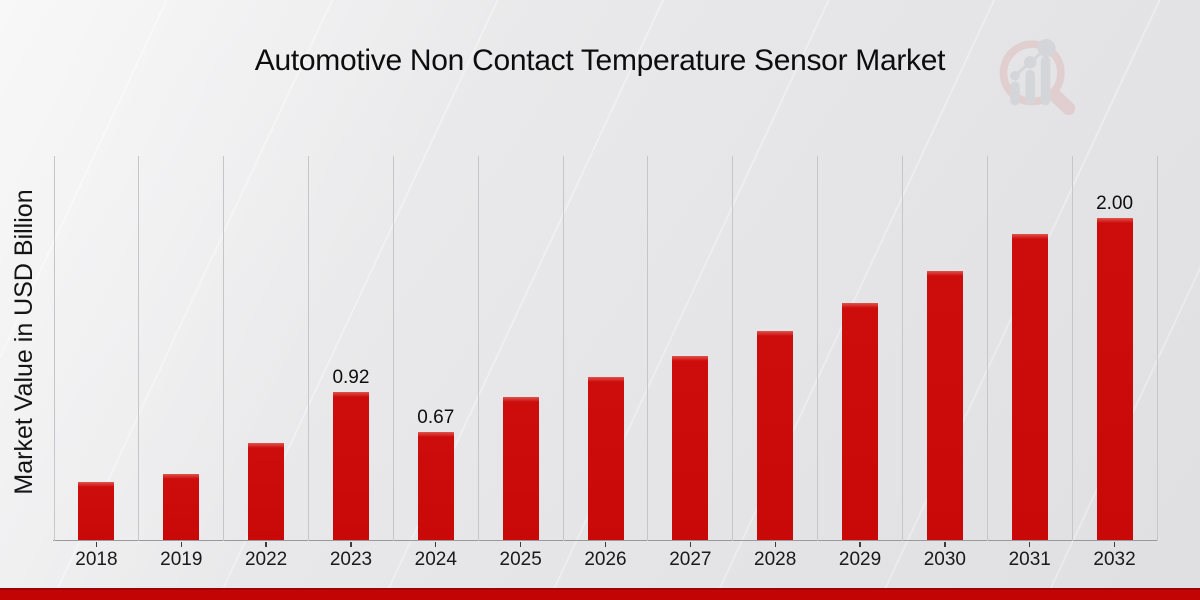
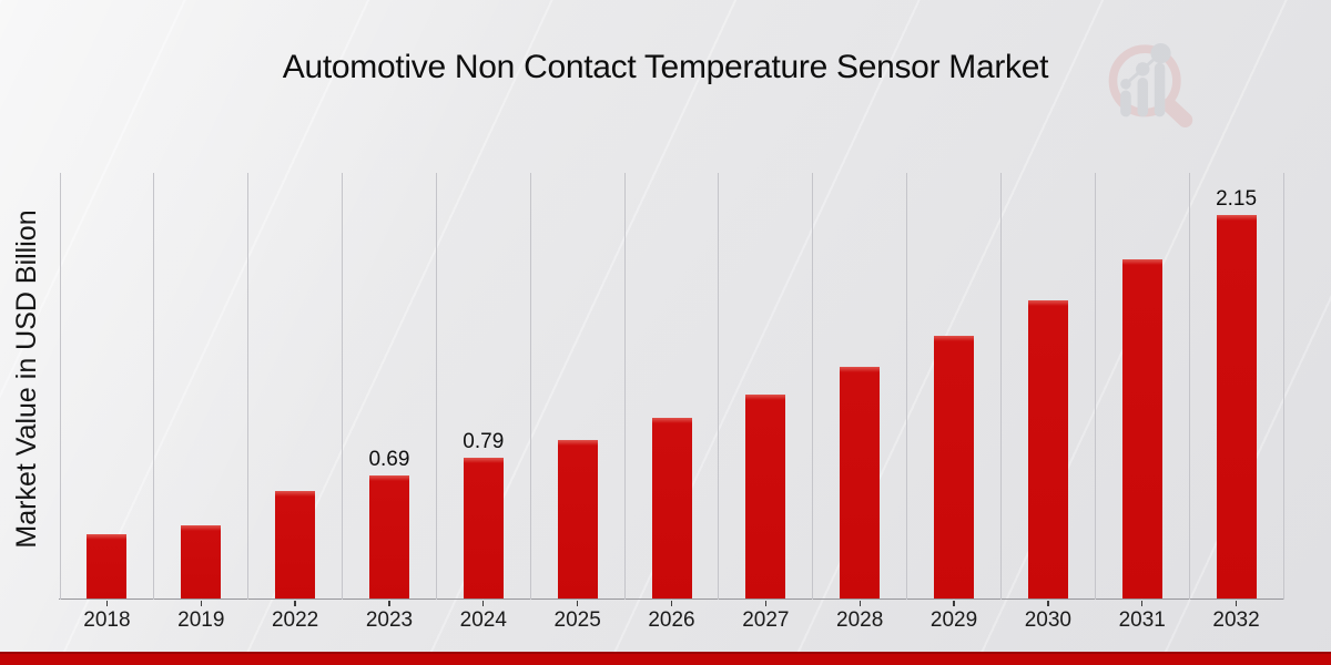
2023: 0.92 -> 0.69
2024: 0.67 -> 0.79
2032: 2.00 -> 2.15
